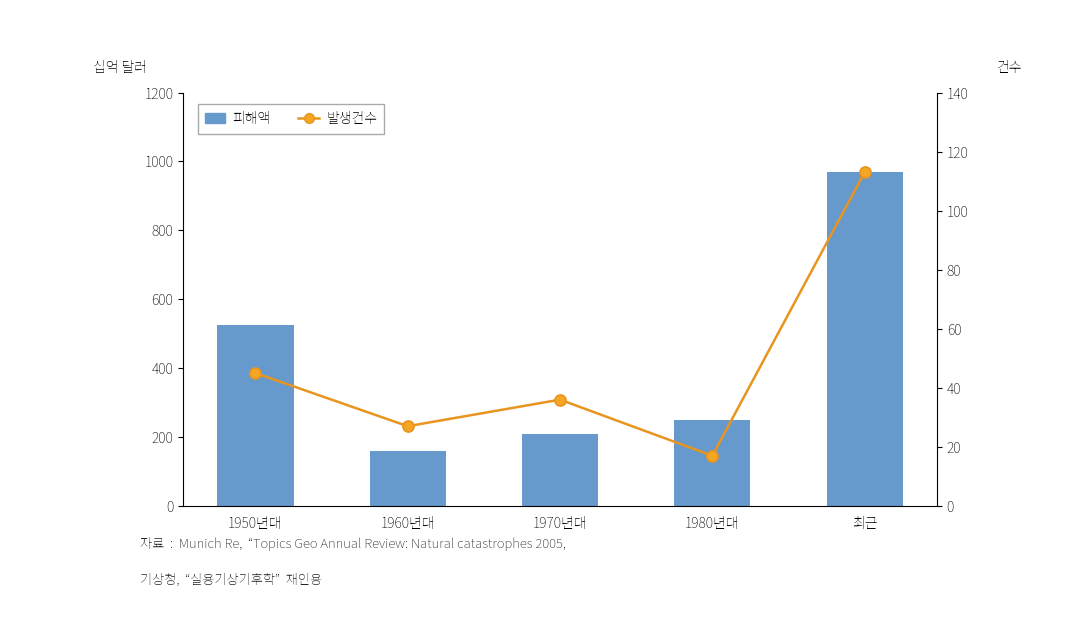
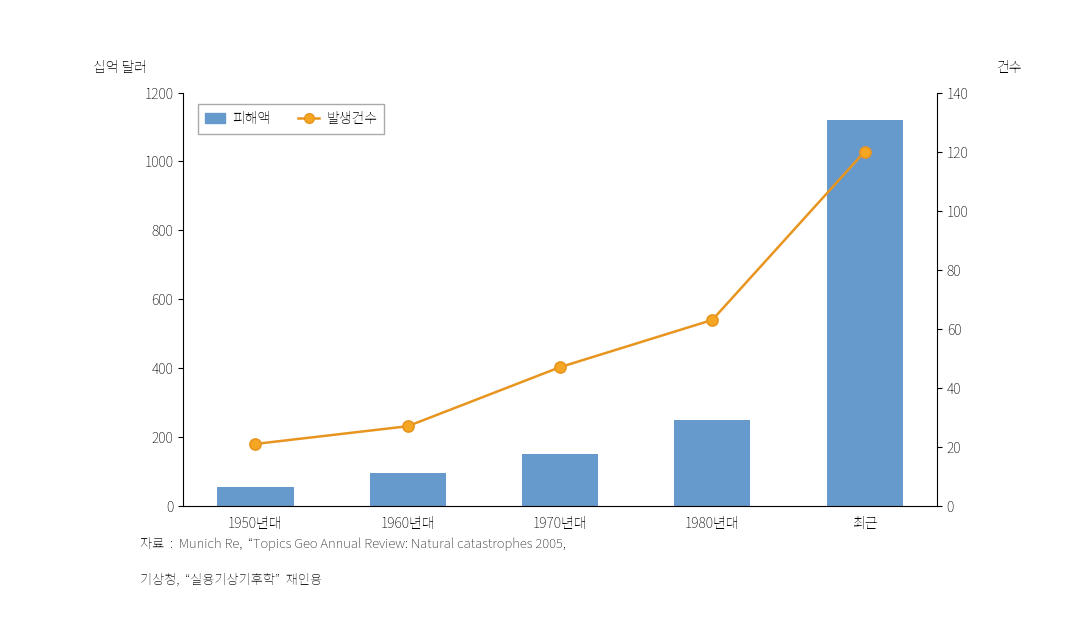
피해액/1950년대: 525 -> 55
발생건수/1950년대: 45 -> 21
피해액/1960년대: 160 -> 95
피해액/1970년대: 210 -> 150
발생건수/1970년대: 36 -> 47
발생건수/1980년대: 17 -> 63
피해액/최근: 970 -> 1120
발생건수/최근: 113 -> 120
